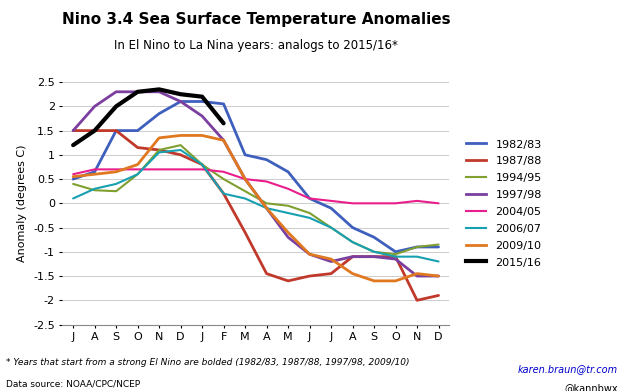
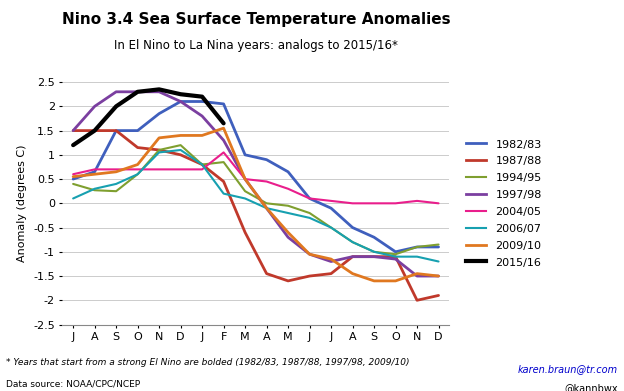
1987/88/F: 0.20 -> 0.45
1994/95/F: 0.50 -> 0.85
2004/05/F: 0.65 -> 1.05
2009/10/F: 1.30 -> 1.55
